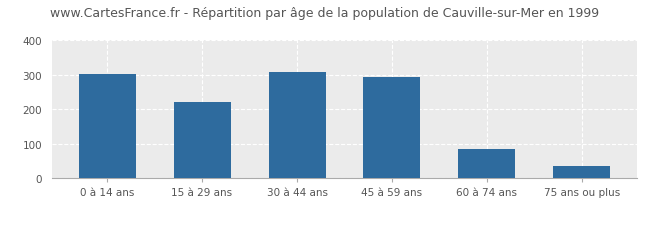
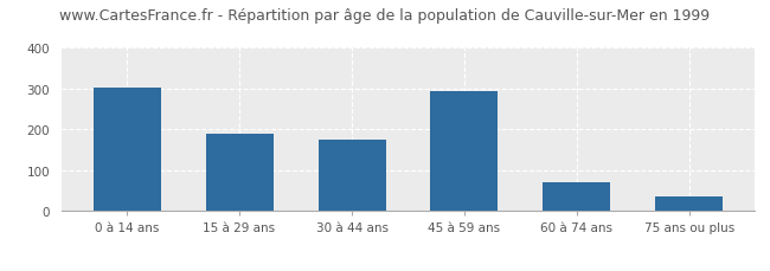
15 à 29 ans: 222 -> 190
30 à 44 ans: 308 -> 175
60 à 74 ans: 86 -> 70
